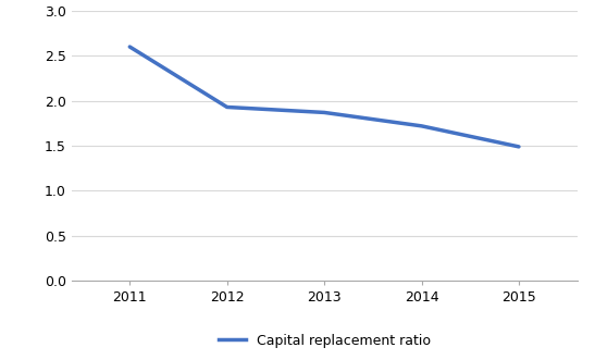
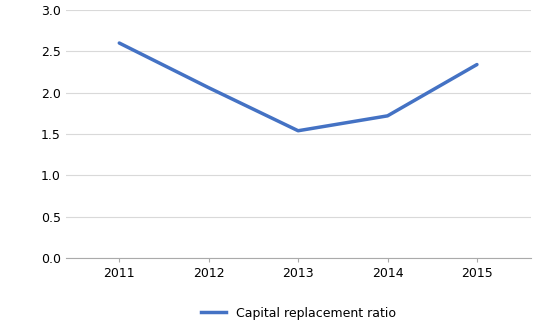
2012: 1.93 -> 2.06
2013: 1.87 -> 1.54
2015: 1.49 -> 2.34
